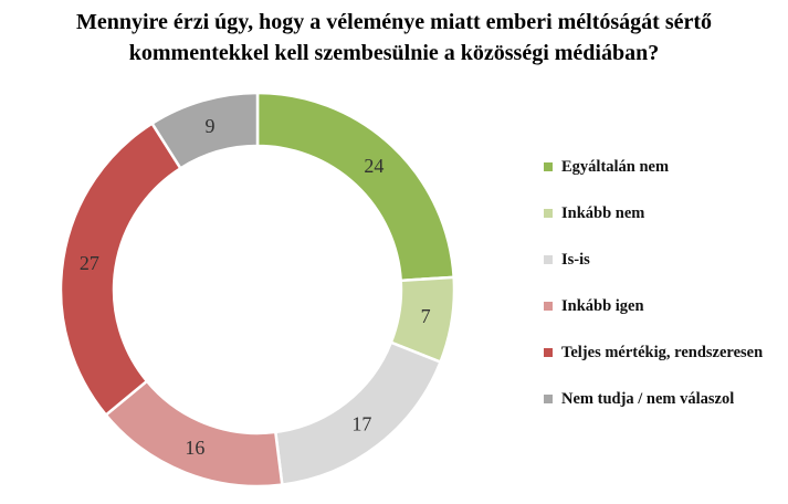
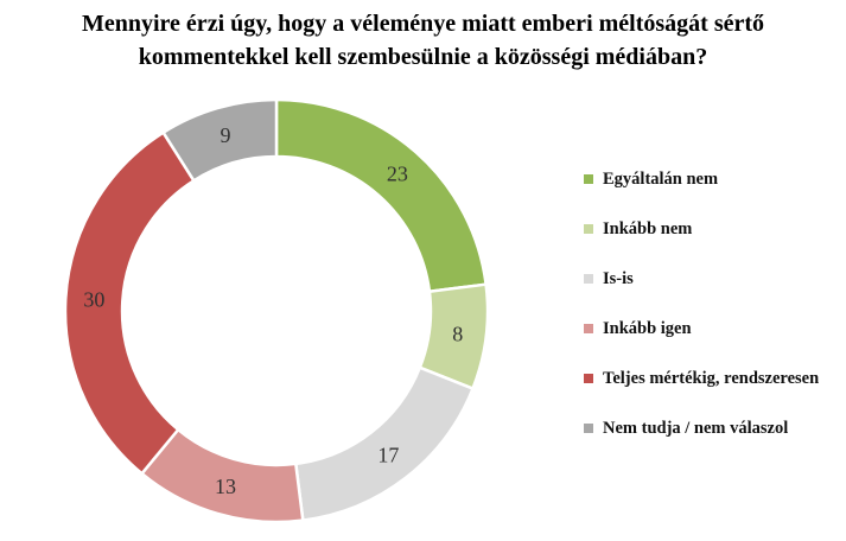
Egyáltalán nem: 24 -> 23
Inkább nem: 7 -> 8
Inkább igen: 16 -> 13
Teljes mértékig, rendszeresen: 27 -> 30
